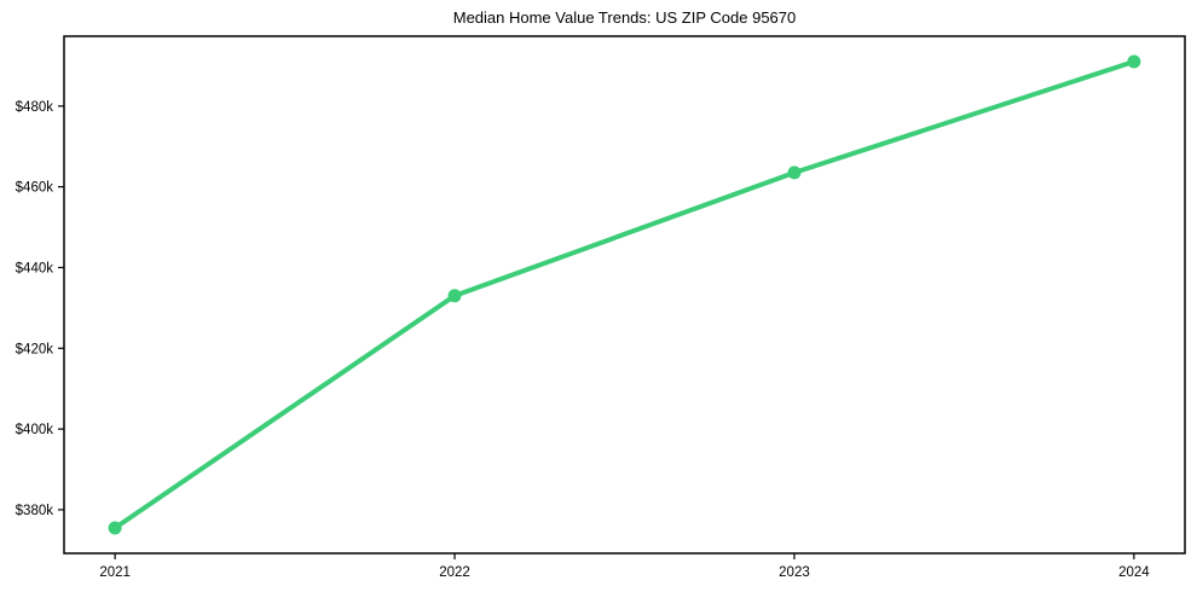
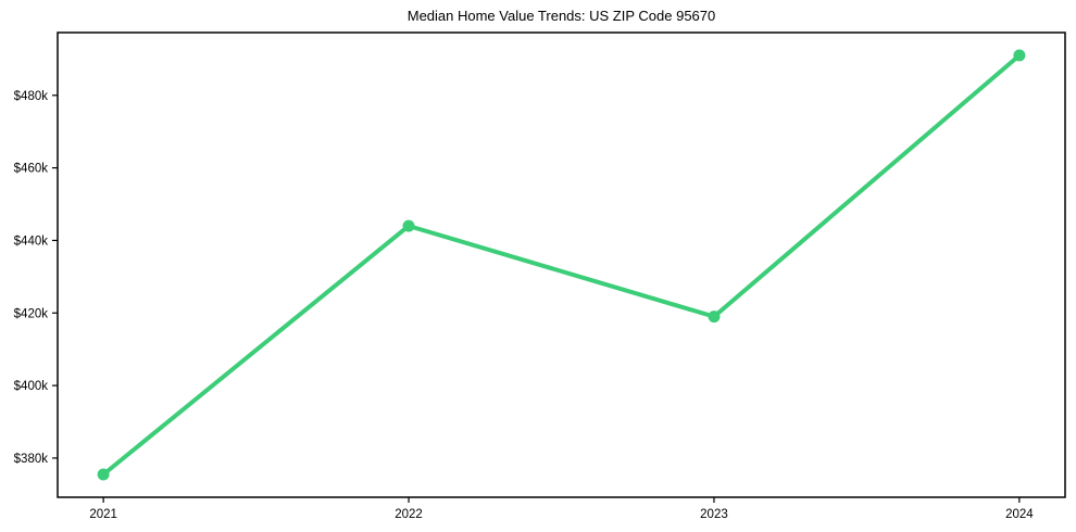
2022: $433k -> $444k
2023: $464k -> $419k
